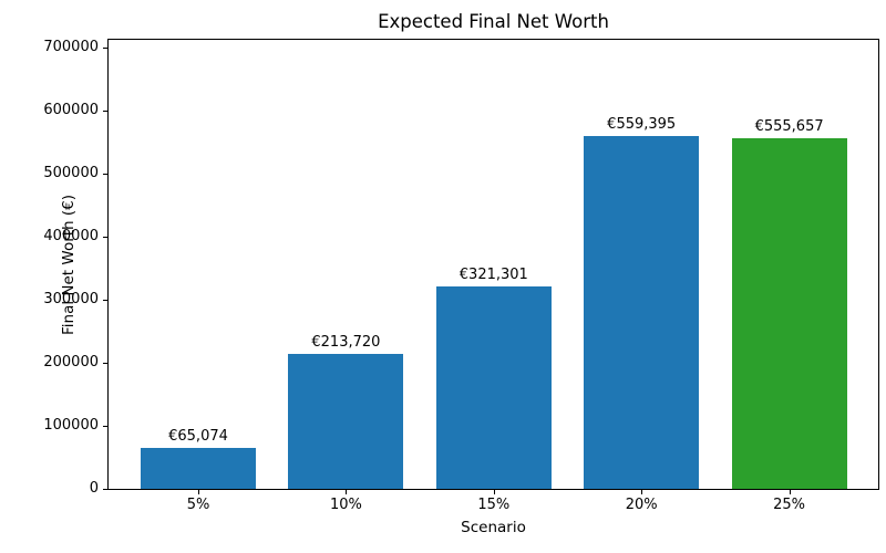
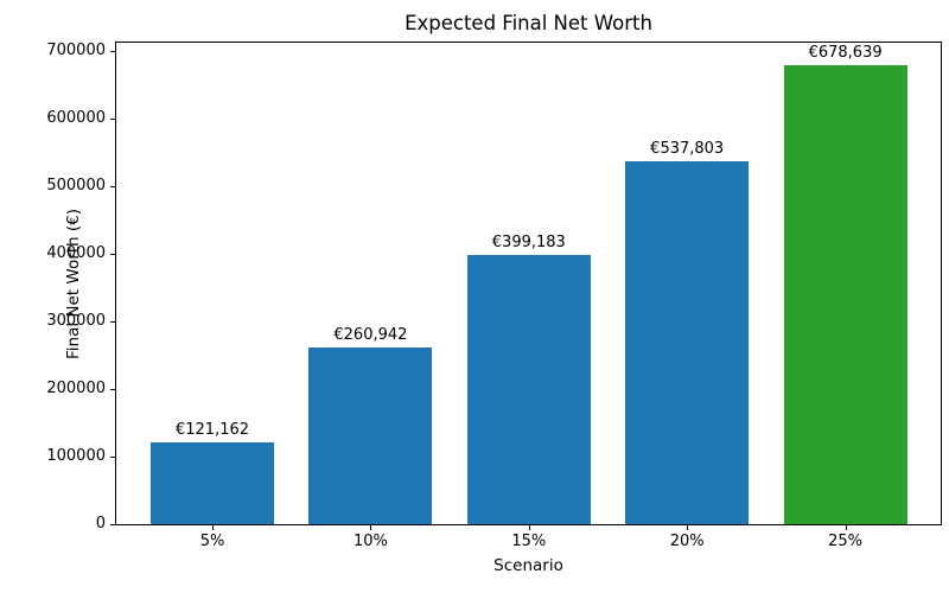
5%: €65,074 -> €121,162
10%: €213,720 -> €260,942
15%: €321,301 -> €399,183
20%: €559,395 -> €537,803
25%: €555,657 -> €678,639
